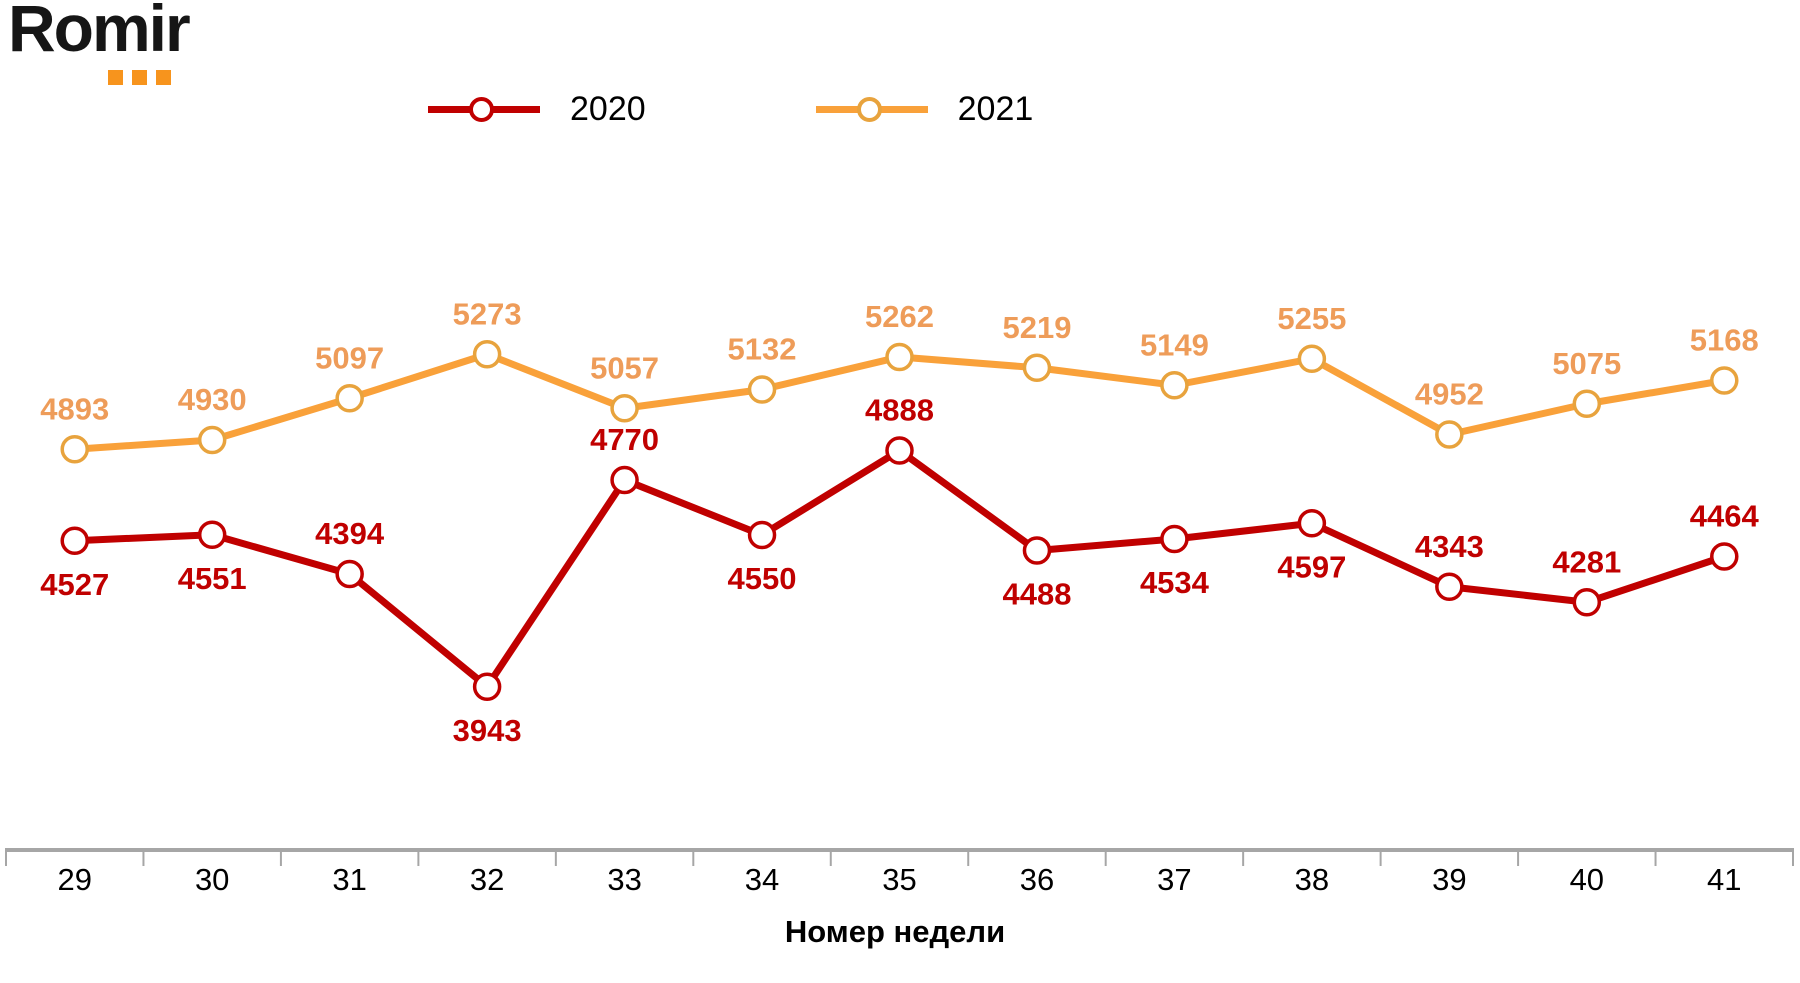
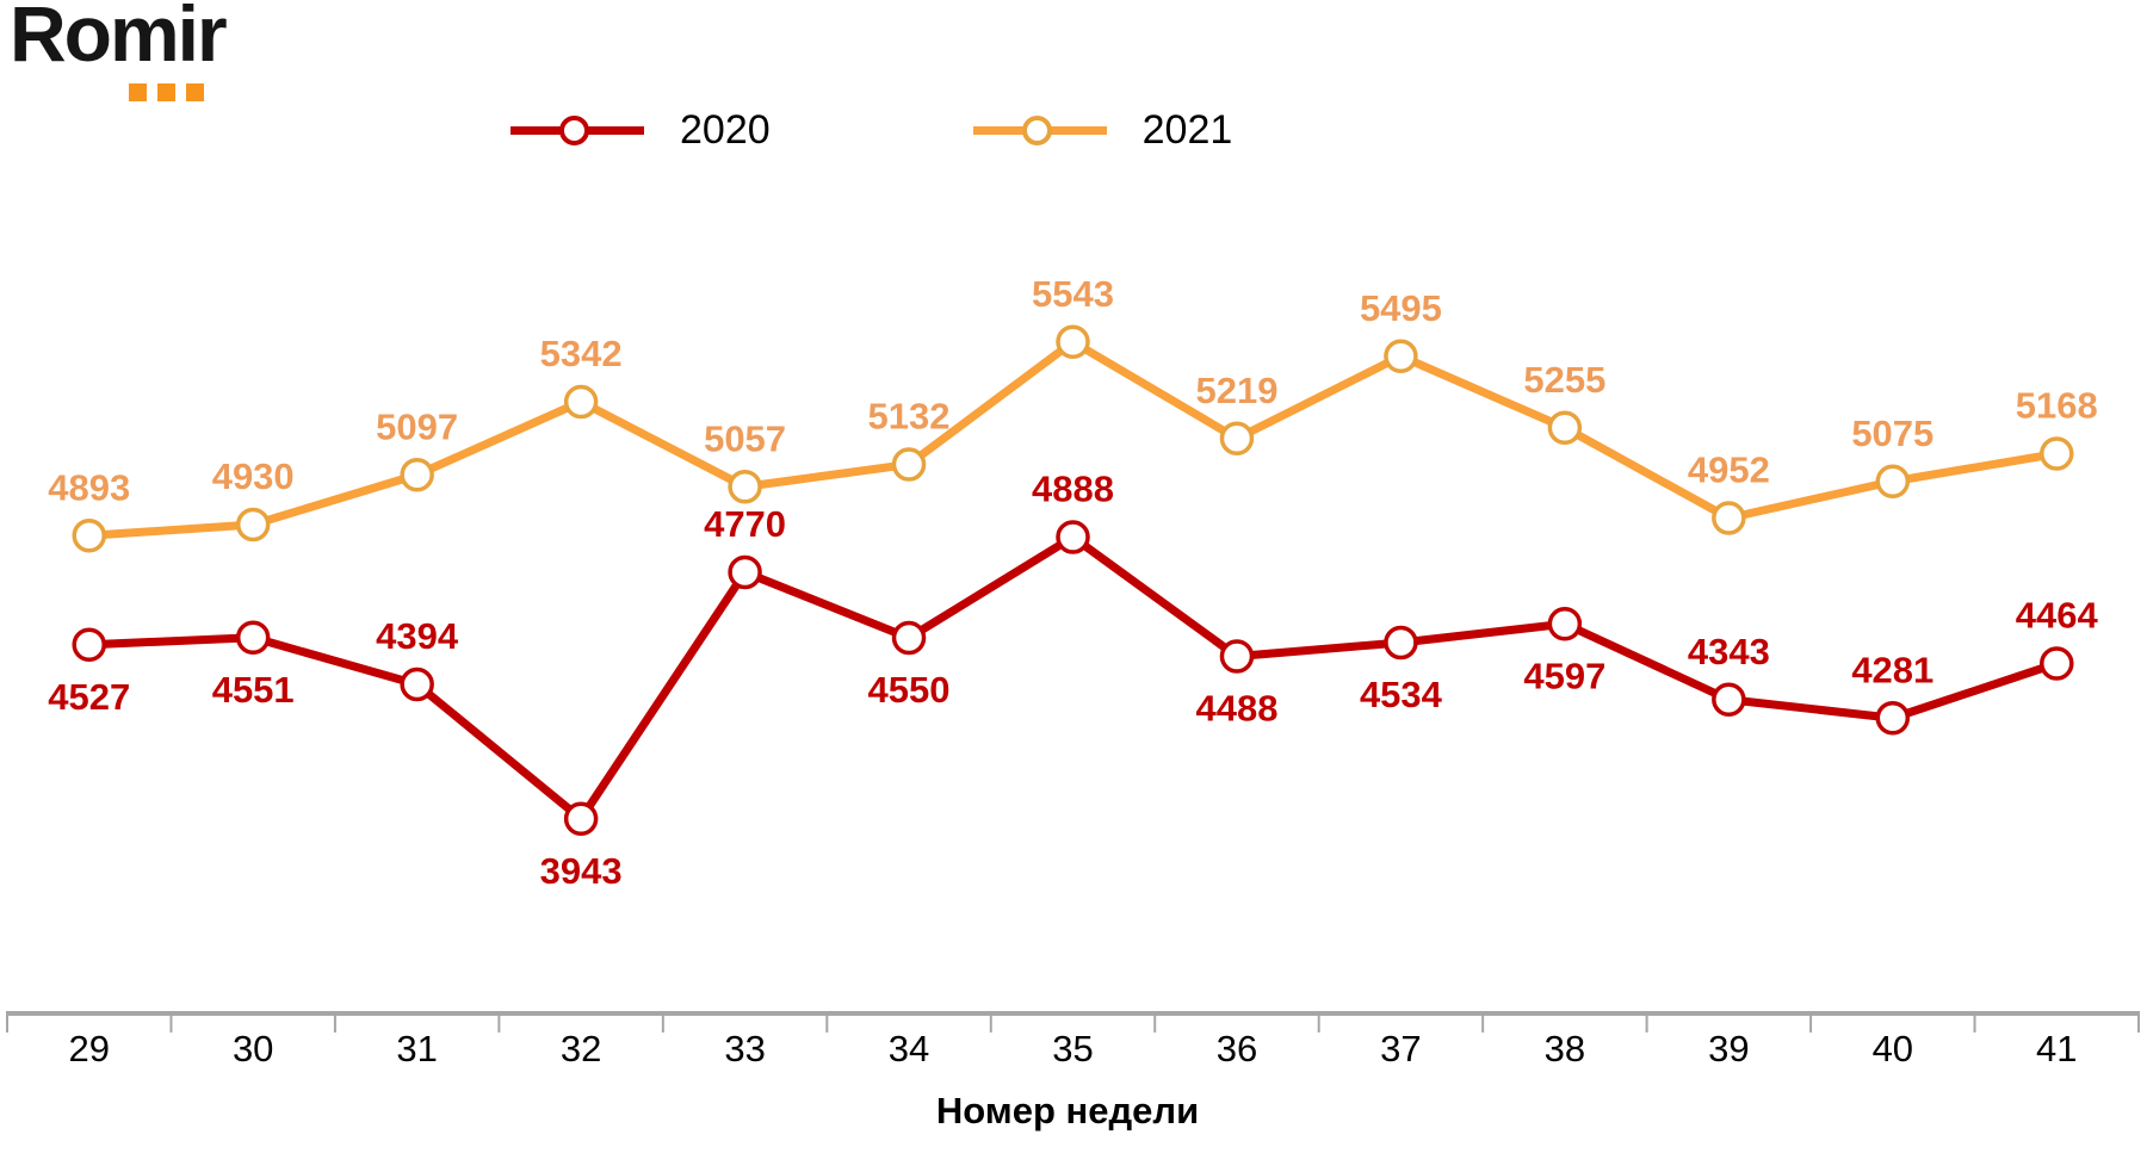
2021/32: 5273 -> 5342
2021/35: 5262 -> 5543
2021/37: 5149 -> 5495
